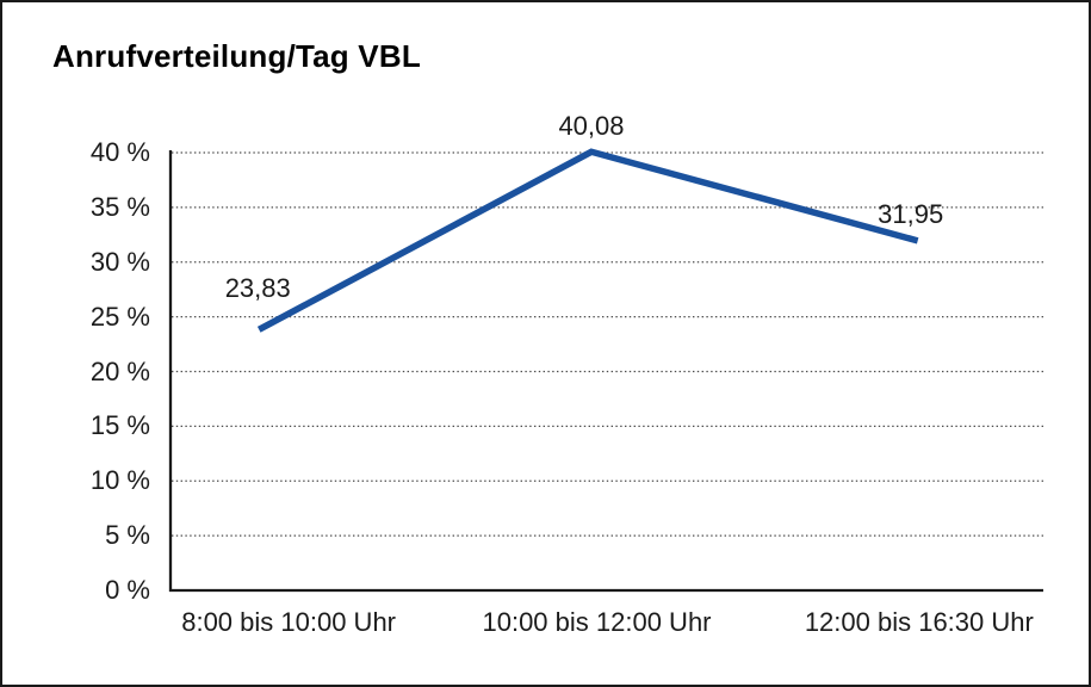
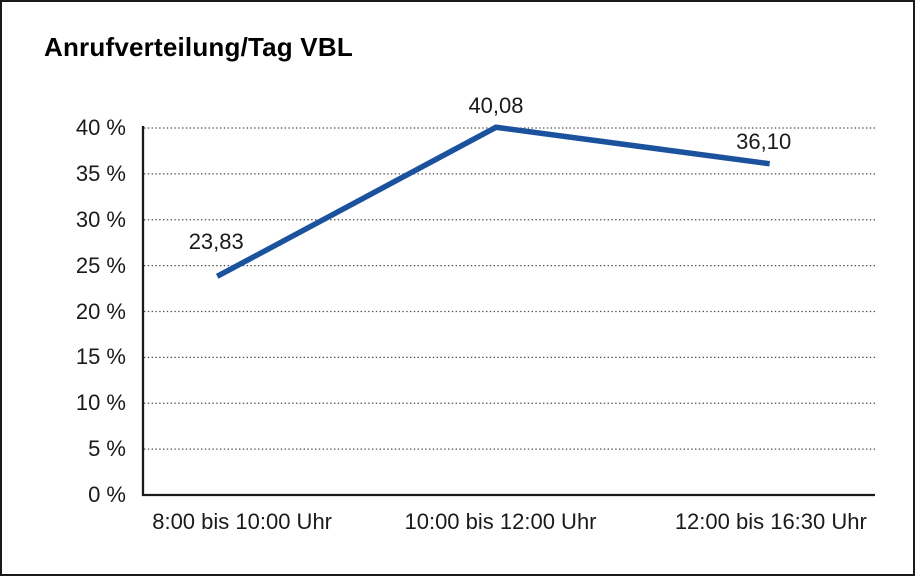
12:00 bis 16:30 Uhr: 31,95 -> 36,10
